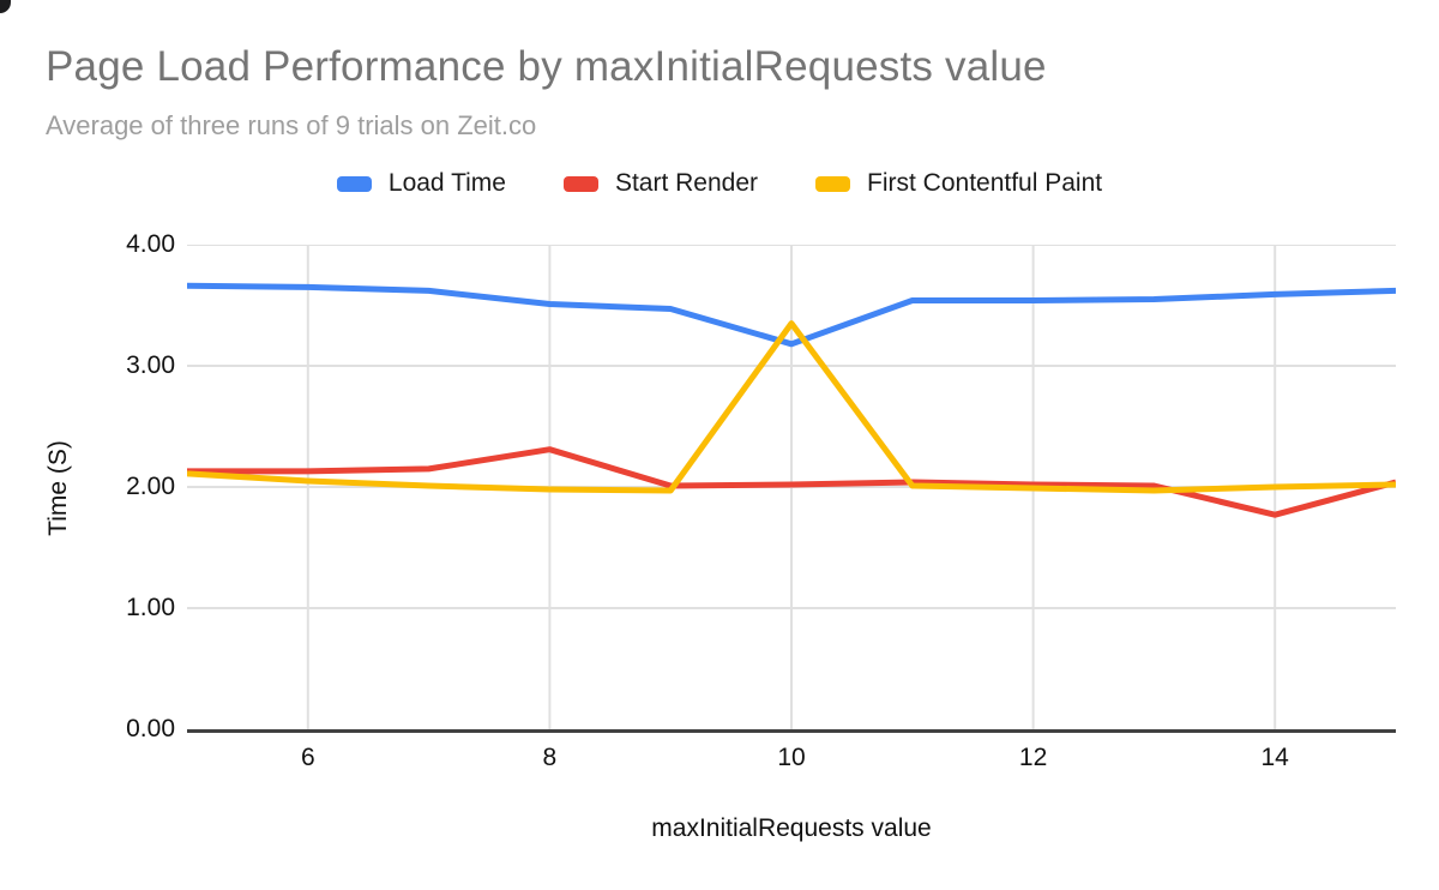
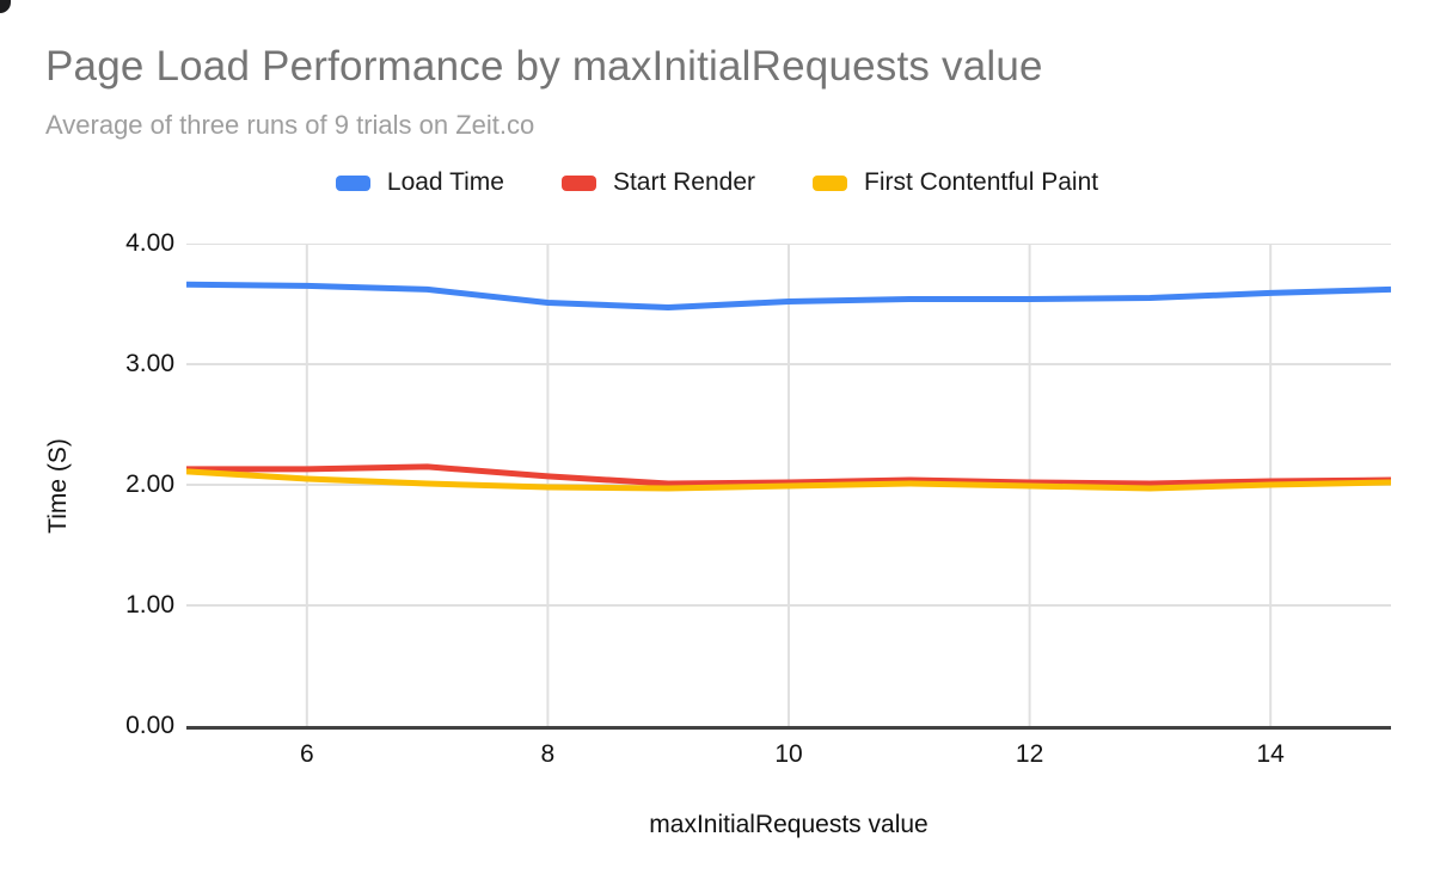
Start Render/8: 2.31 -> 2.07
Load Time/10: 3.18 -> 3.52
First Contentful Paint/10: 3.35 -> 1.99
Start Render/14: 1.77 -> 2.03
